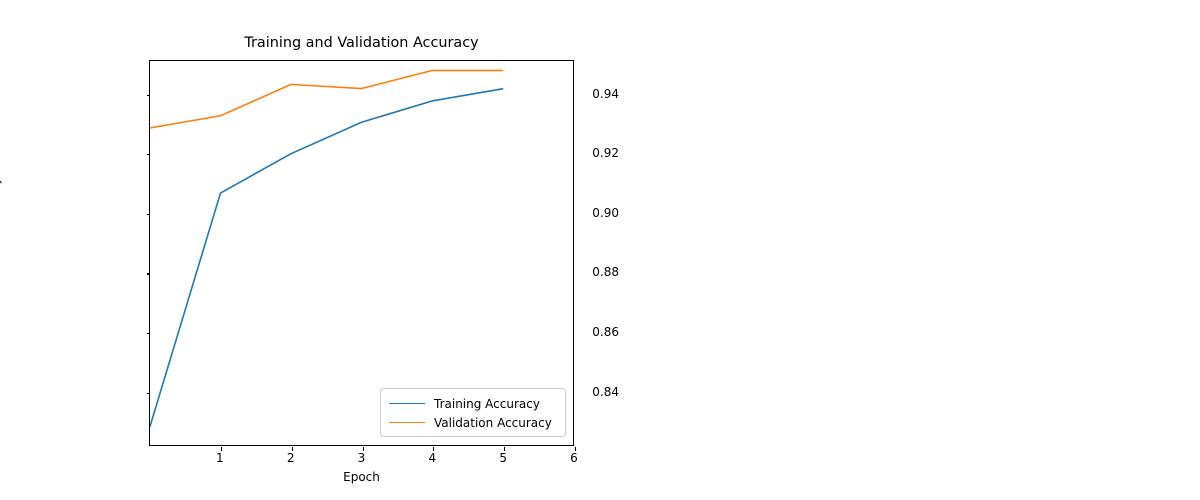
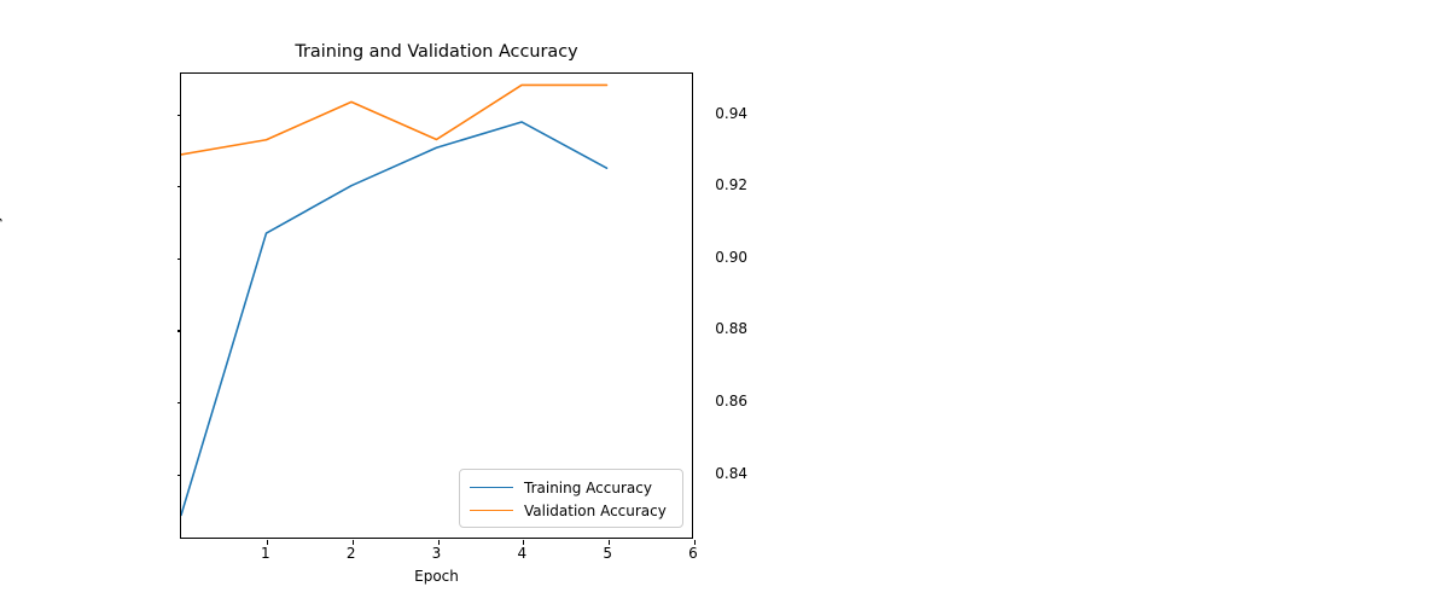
Validation Accuracy/3: 0.942 -> 0.933
Training Accuracy/5: 0.942 -> 0.925
